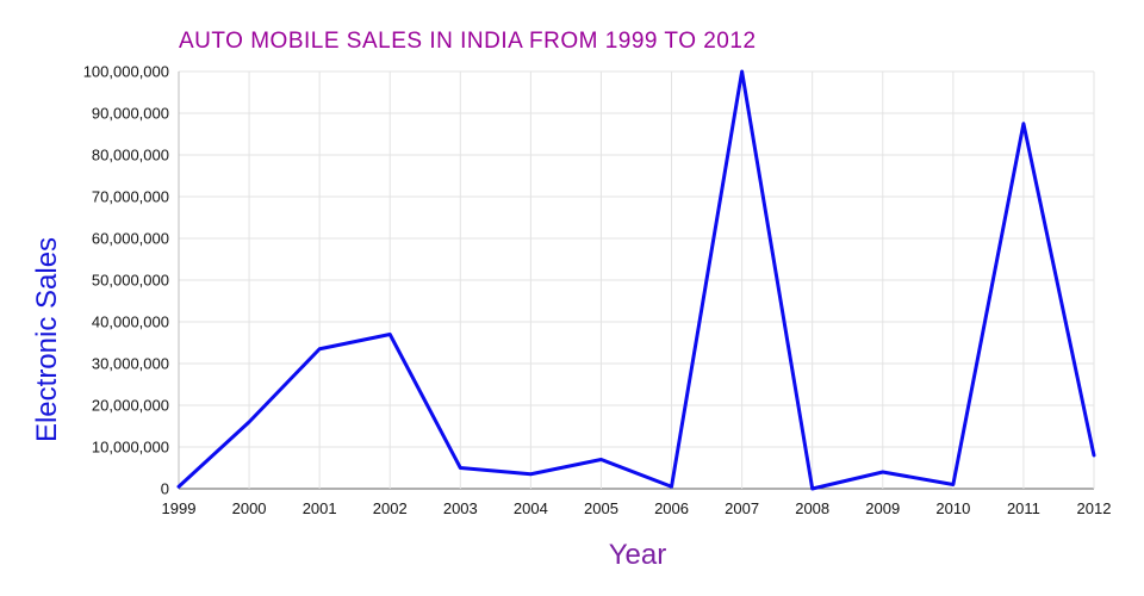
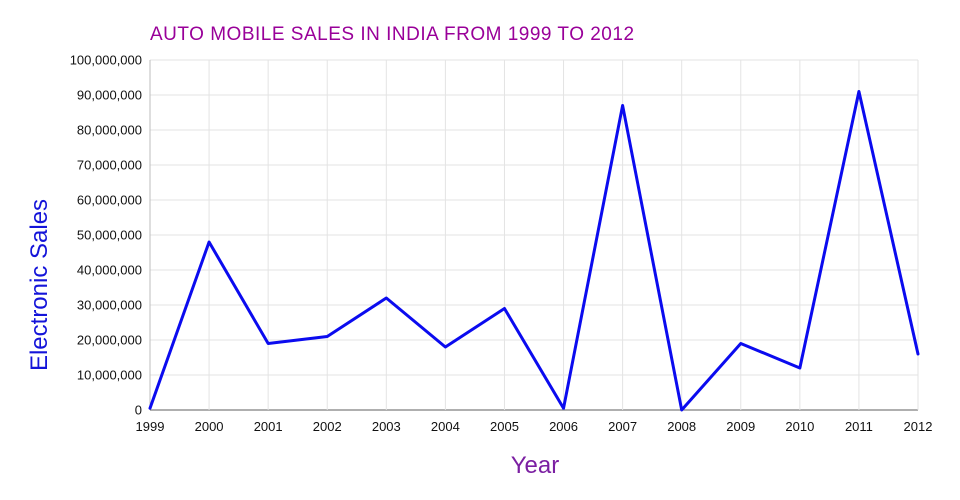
2000: 16000000 -> 48000000
2001: 34000000 -> 19000000
2002: 37000000 -> 21000000
2003: 5000000 -> 32000000
2004: 4000000 -> 18000000
2005: 7000000 -> 29000000
2007: 100000000 -> 87000000
2009: 4000000 -> 19000000
2010: 1000000 -> 12000000
2011: 88000000 -> 91000000
2012: 8000000 -> 16000000
